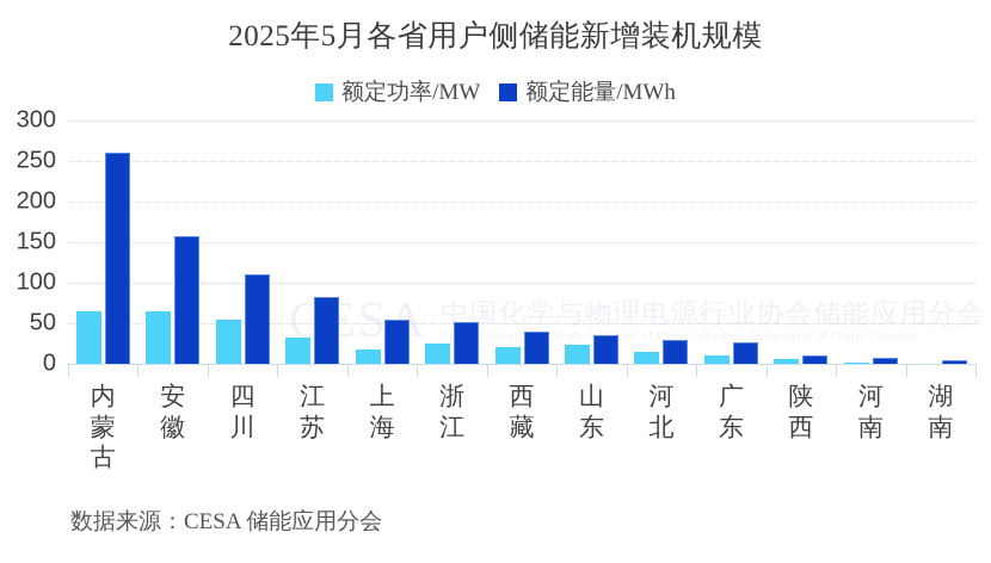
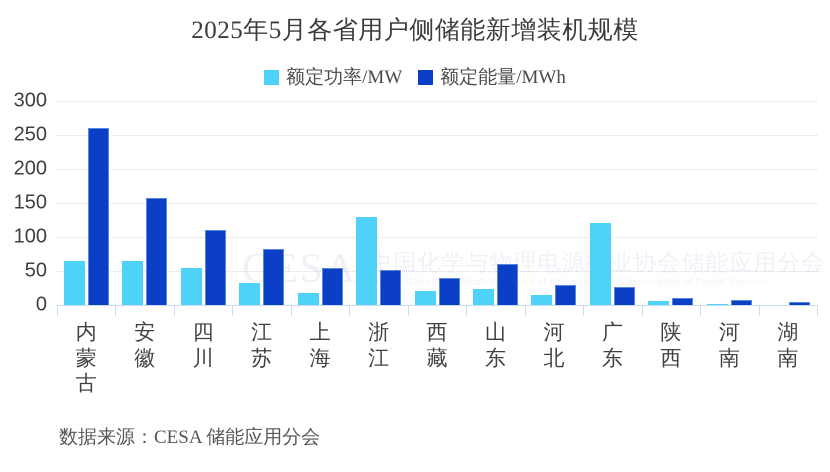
额定功率/MW/浙江: 20 -> 130
额定能量/MWh/山东: 40 -> 60
额定功率/MW/广东: 10 -> 120
